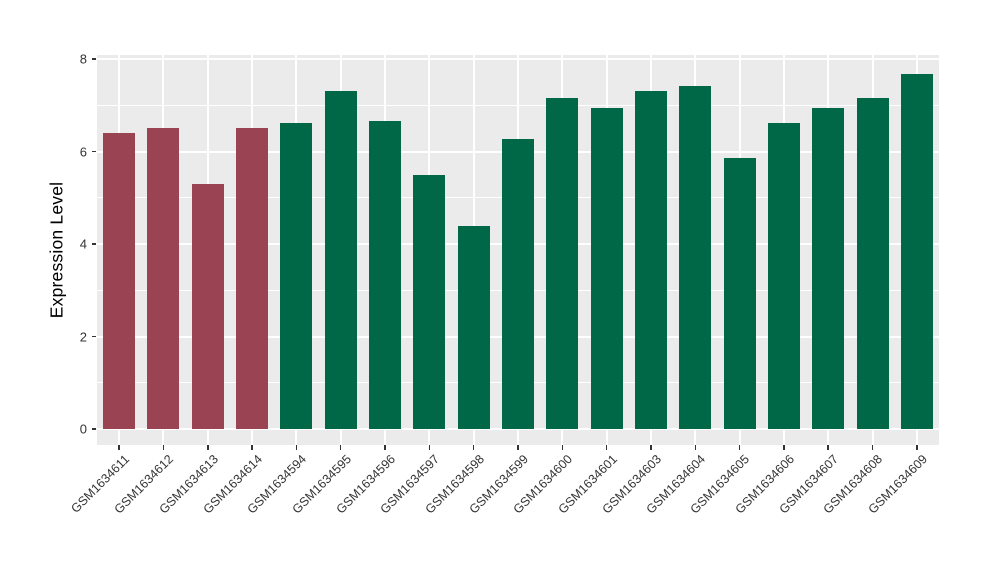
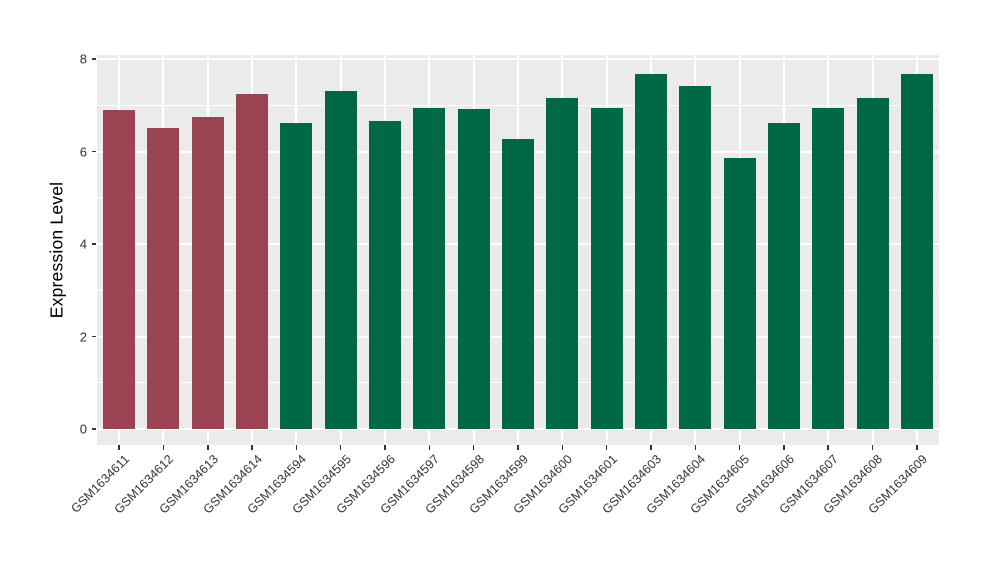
GSM1634611: 6.4 -> 6.9
GSM1634613: 5.3 -> 6.8
GSM1634614: 6.5 -> 7.2
GSM1634597: 5.5 -> 7.0
GSM1634598: 4.4 -> 6.9
GSM1634603: 7.3 -> 7.7
